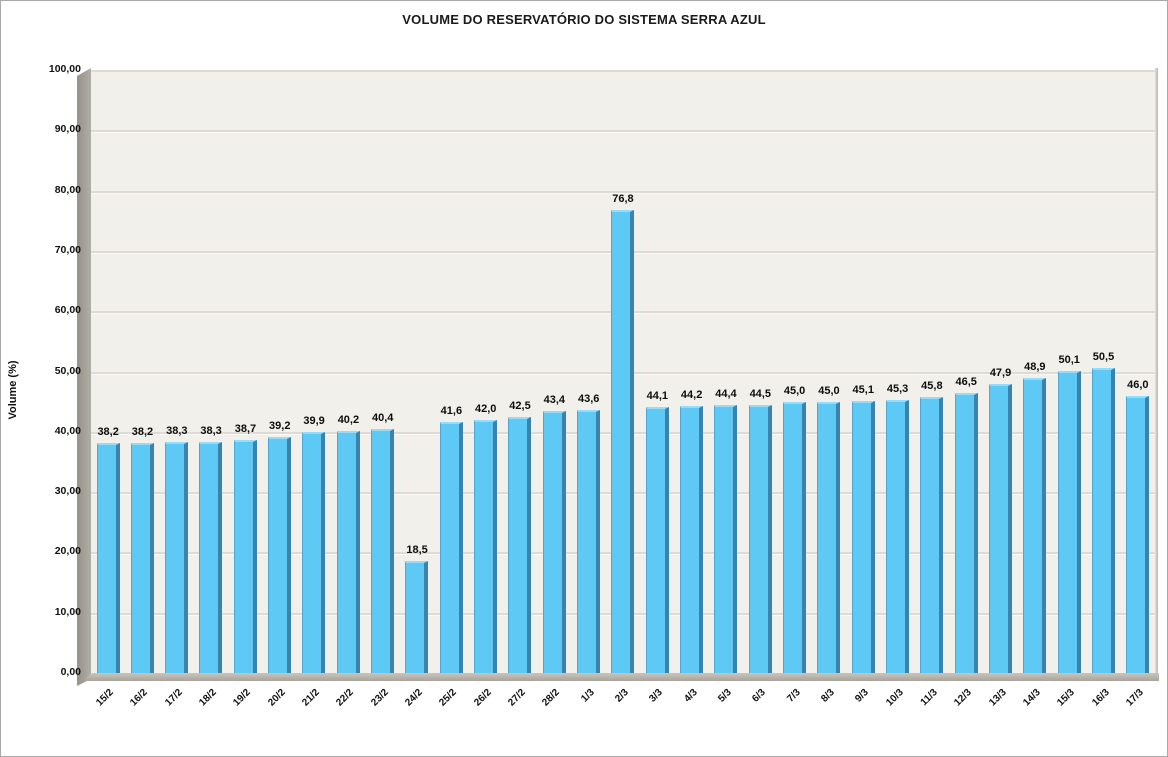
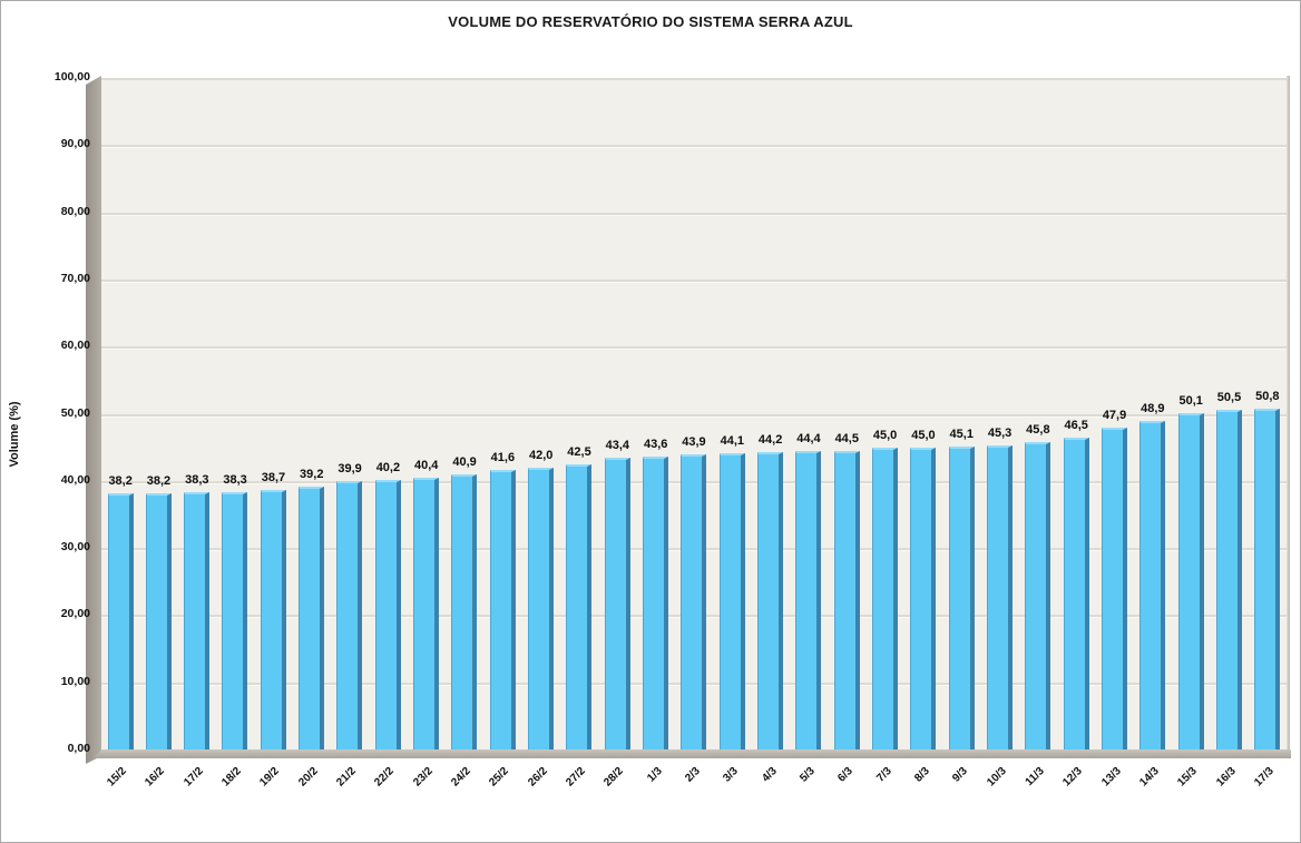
24/2: 18,5 -> 40,9
2/3: 76,8 -> 43,9
17/3: 46,0 -> 50,8
